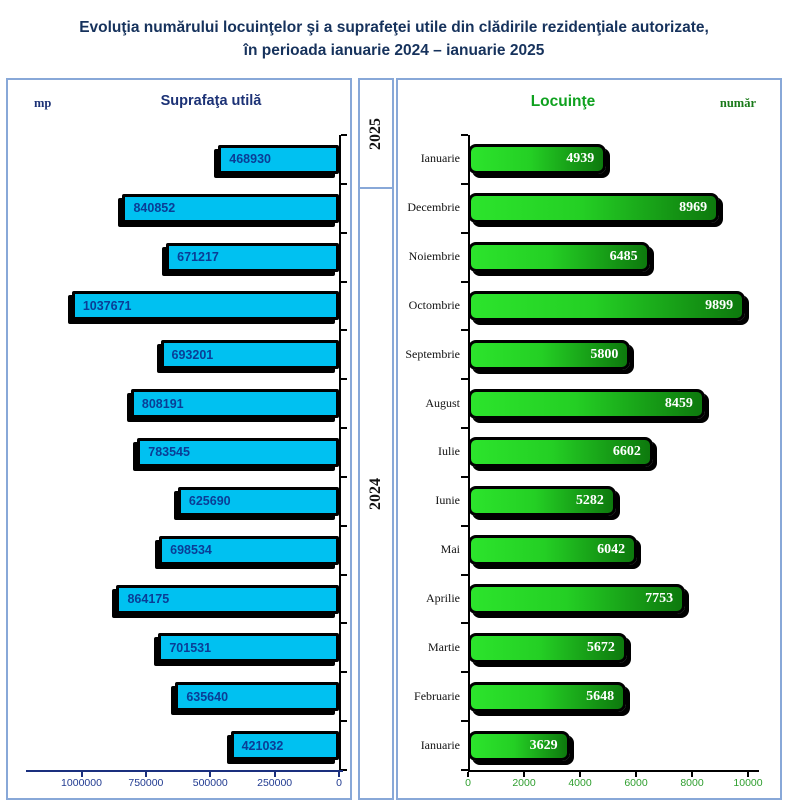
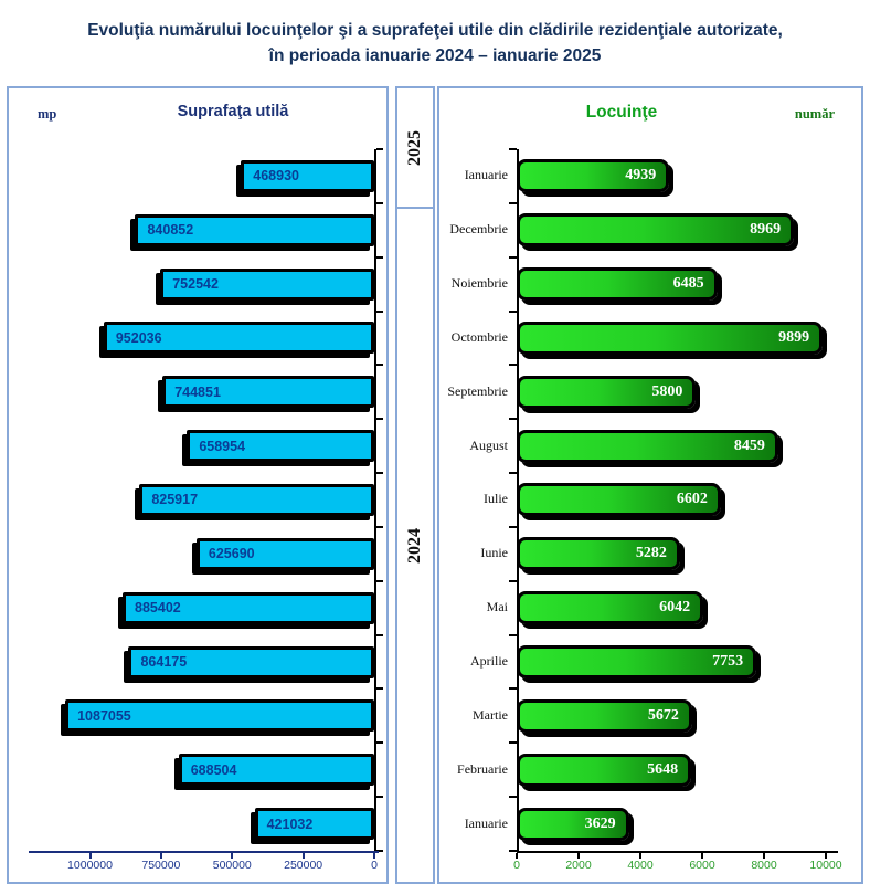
Suprafaţa utilă/Noiembrie: 671217 -> 752542
Suprafaţa utilă/Octombrie: 1037671 -> 952036
Suprafaţa utilă/Septembrie: 693201 -> 744851
Suprafaţa utilă/August: 808191 -> 658954
Suprafaţa utilă/Iulie: 783545 -> 825917
Suprafaţa utilă/Mai: 698534 -> 885402
Suprafaţa utilă/Martie: 701531 -> 1087055
Suprafaţa utilă/Februarie: 635640 -> 688504
